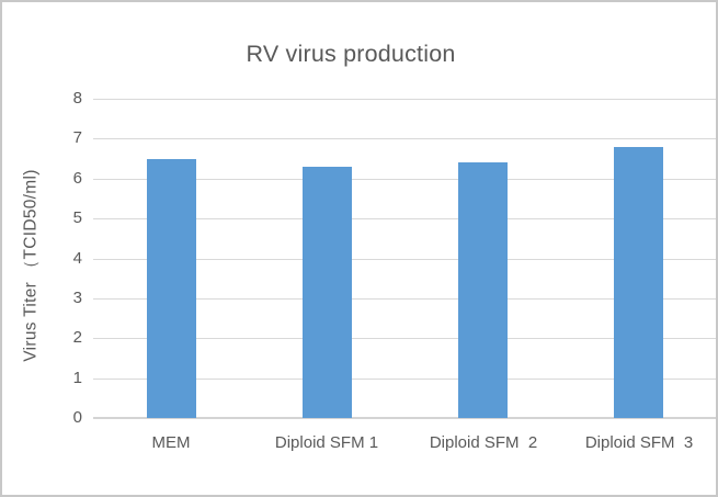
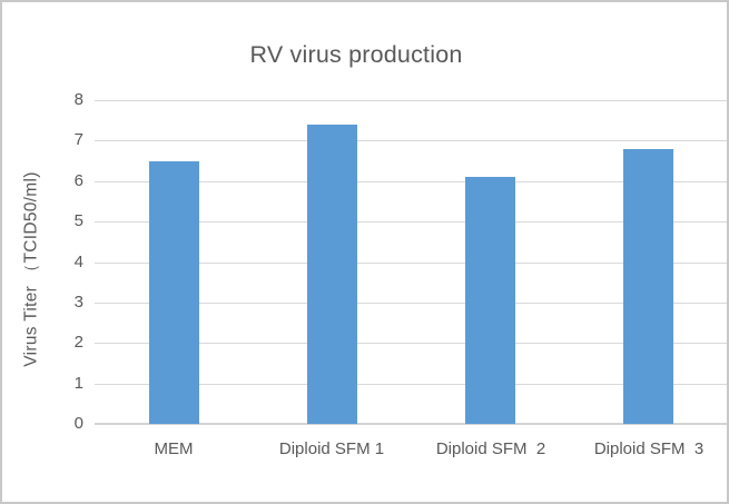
Diploid SFM 1: 6.3 -> 7.4
Diploid SFM 2: 6.4 -> 6.1
